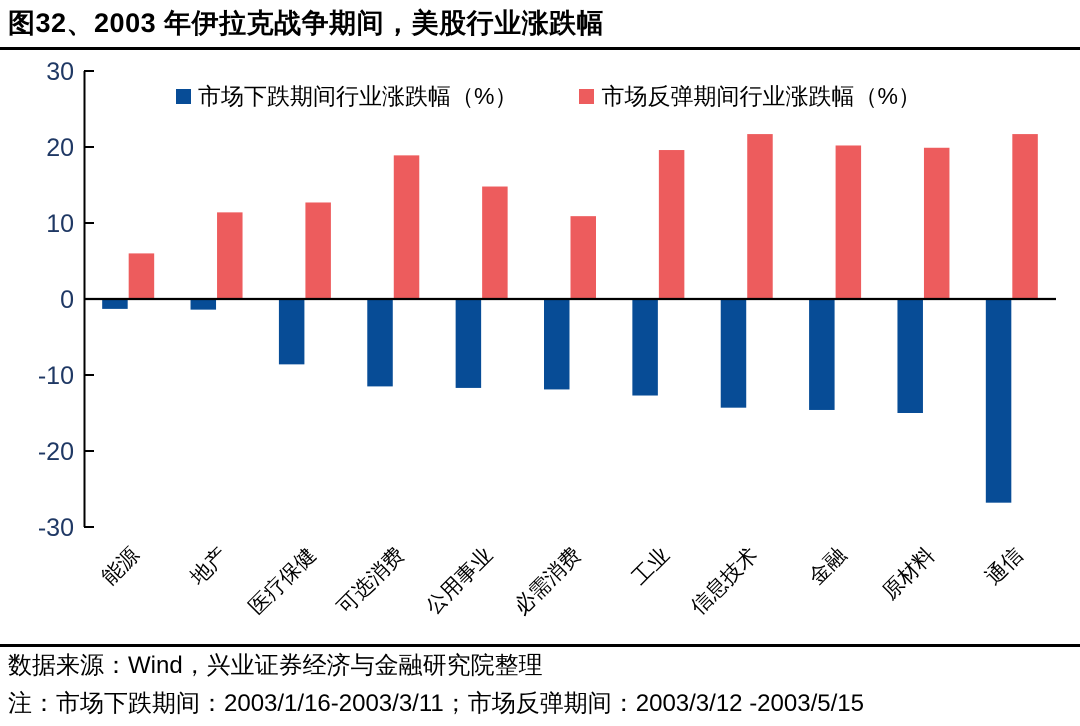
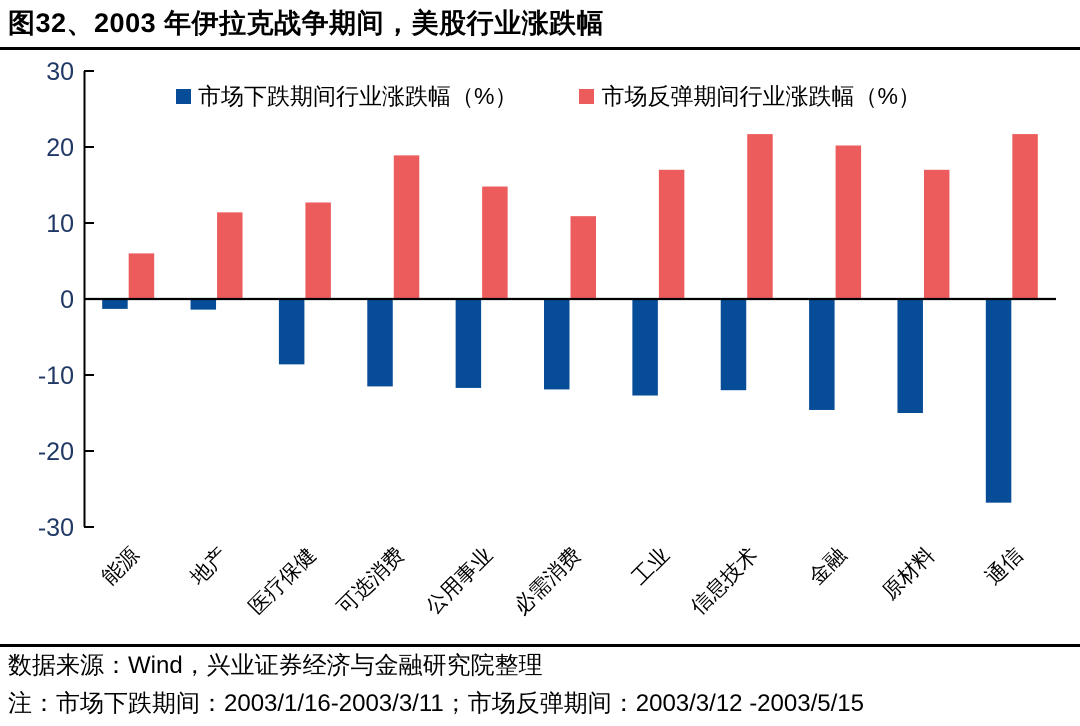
市场反弹期间行业涨跌幅（%）/工业: 20 -> 17
市场下跌期间行业涨跌幅（%）/信息技术: -14 -> -12
市场反弹期间行业涨跌幅（%）/原材料: 20 -> 17
